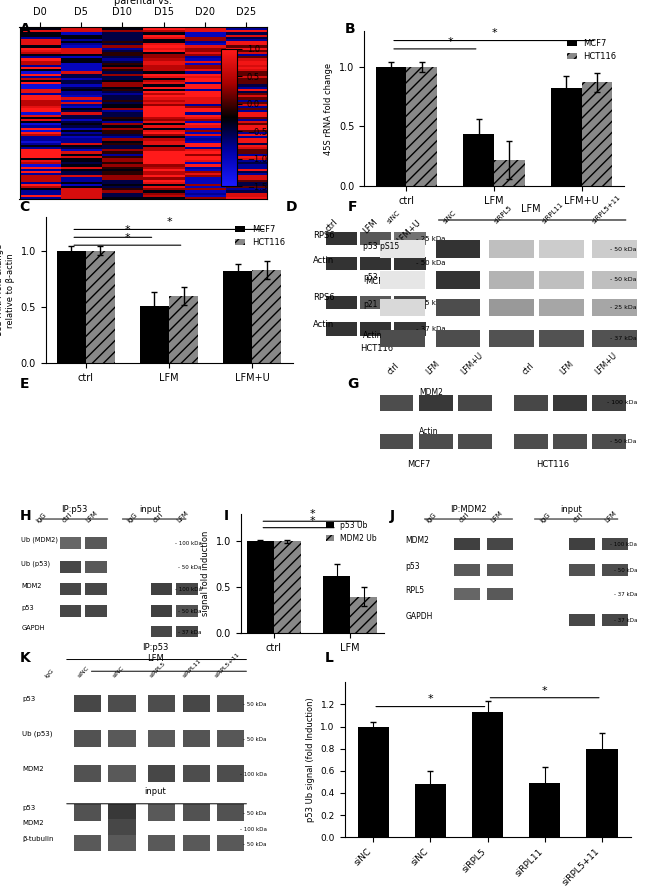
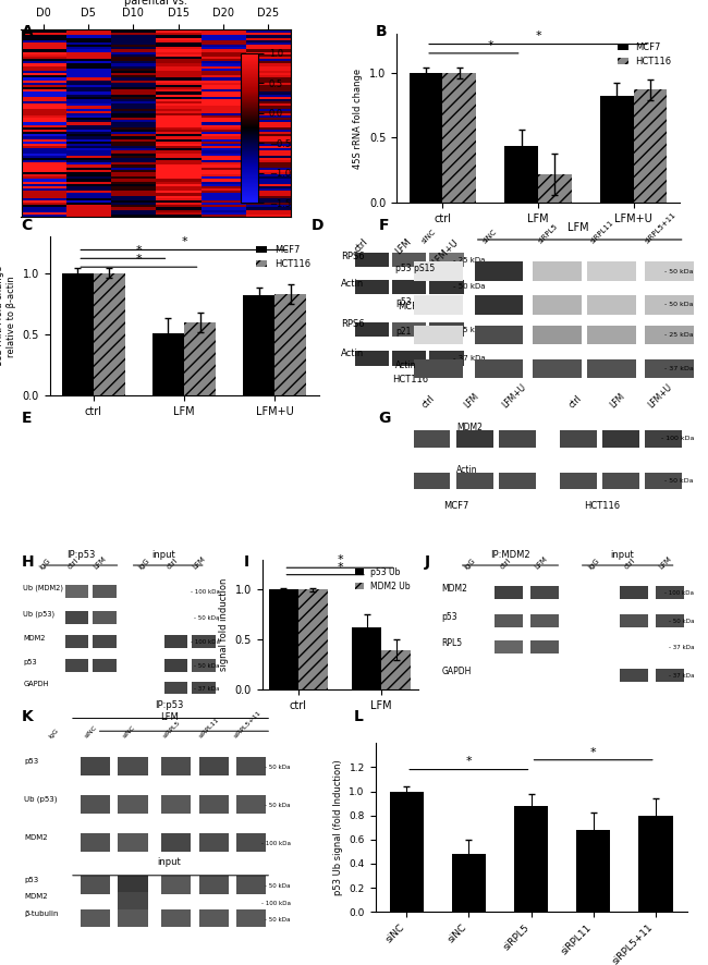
siRPL5: 1.13 -> 0.88
siRPL11: 0.49 -> 0.68
